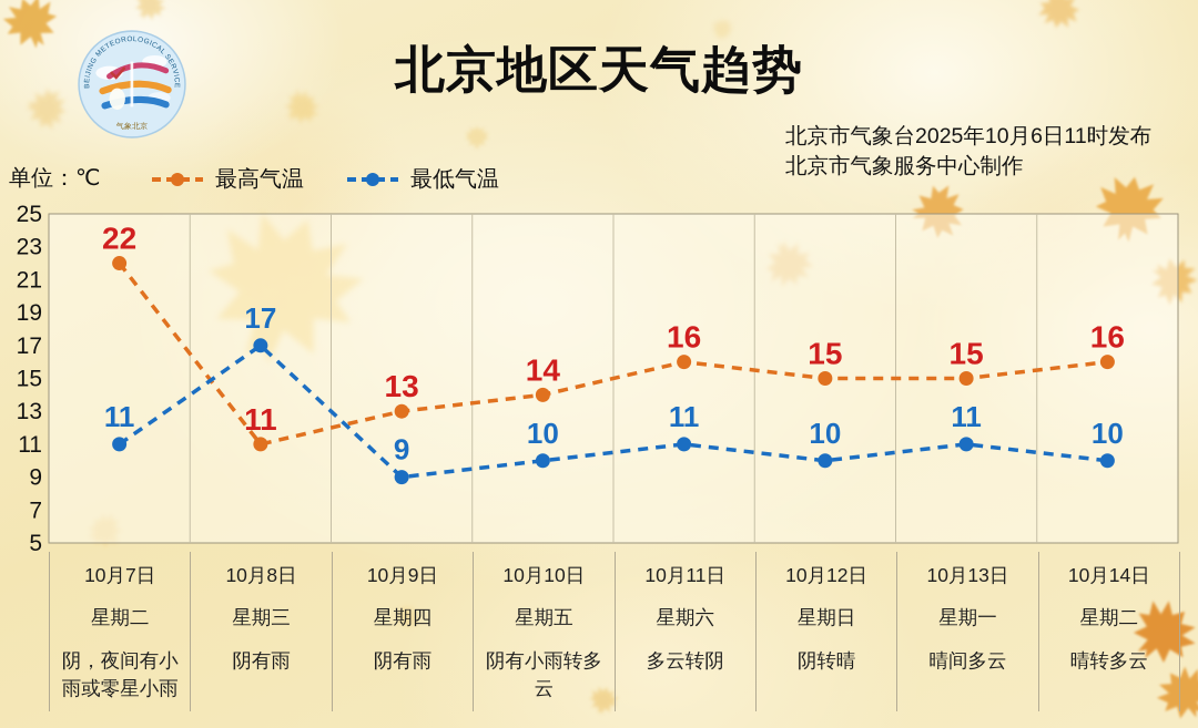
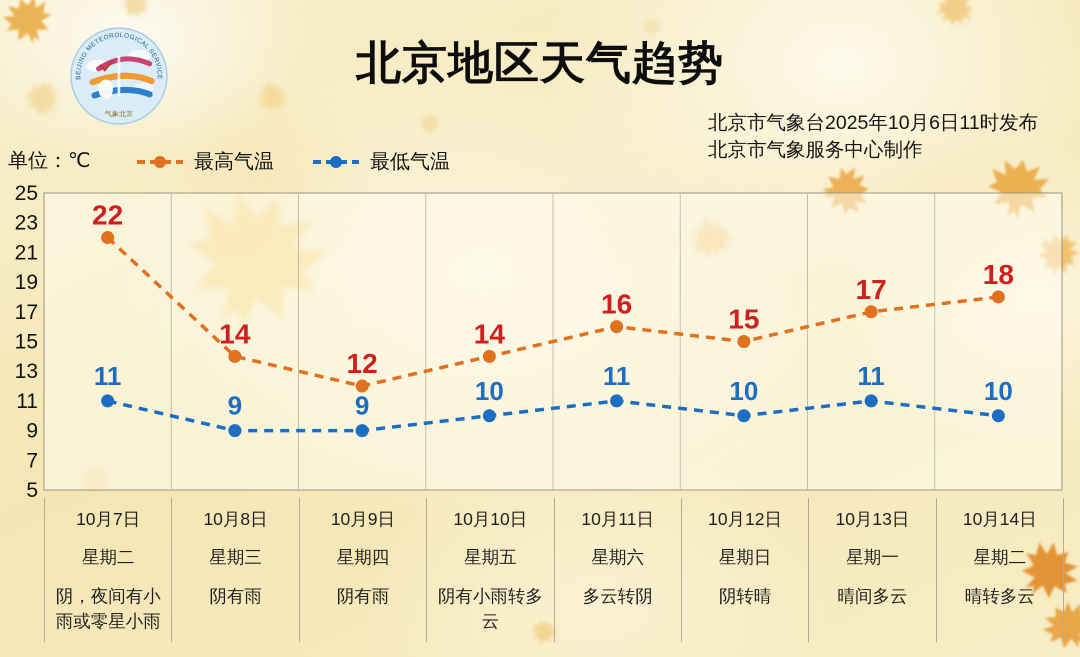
最高气温/10月8日: 11 -> 14
最低气温/10月8日: 17 -> 9
最高气温/10月9日: 13 -> 12
最高气温/10月13日: 15 -> 17
最高气温/10月14日: 16 -> 18
